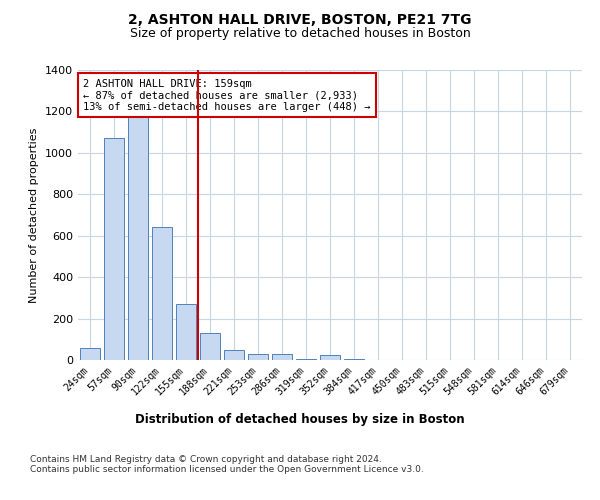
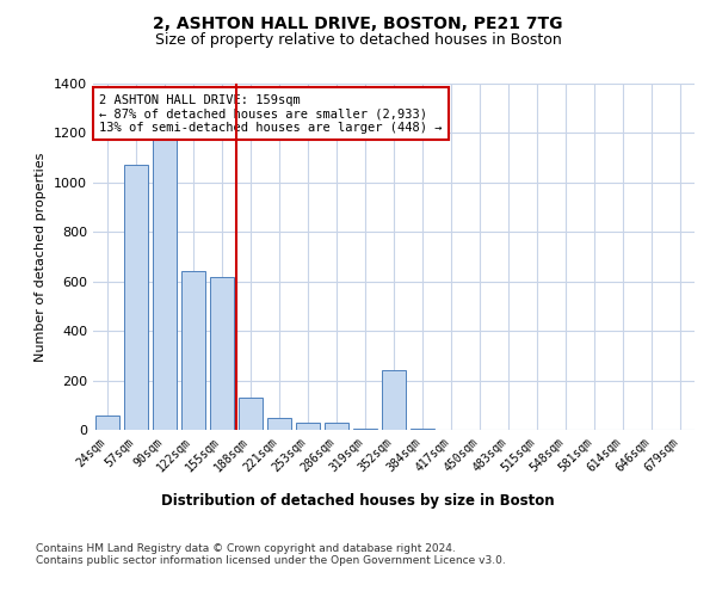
155sqm: 270 -> 620
352sqm: 25 -> 240
